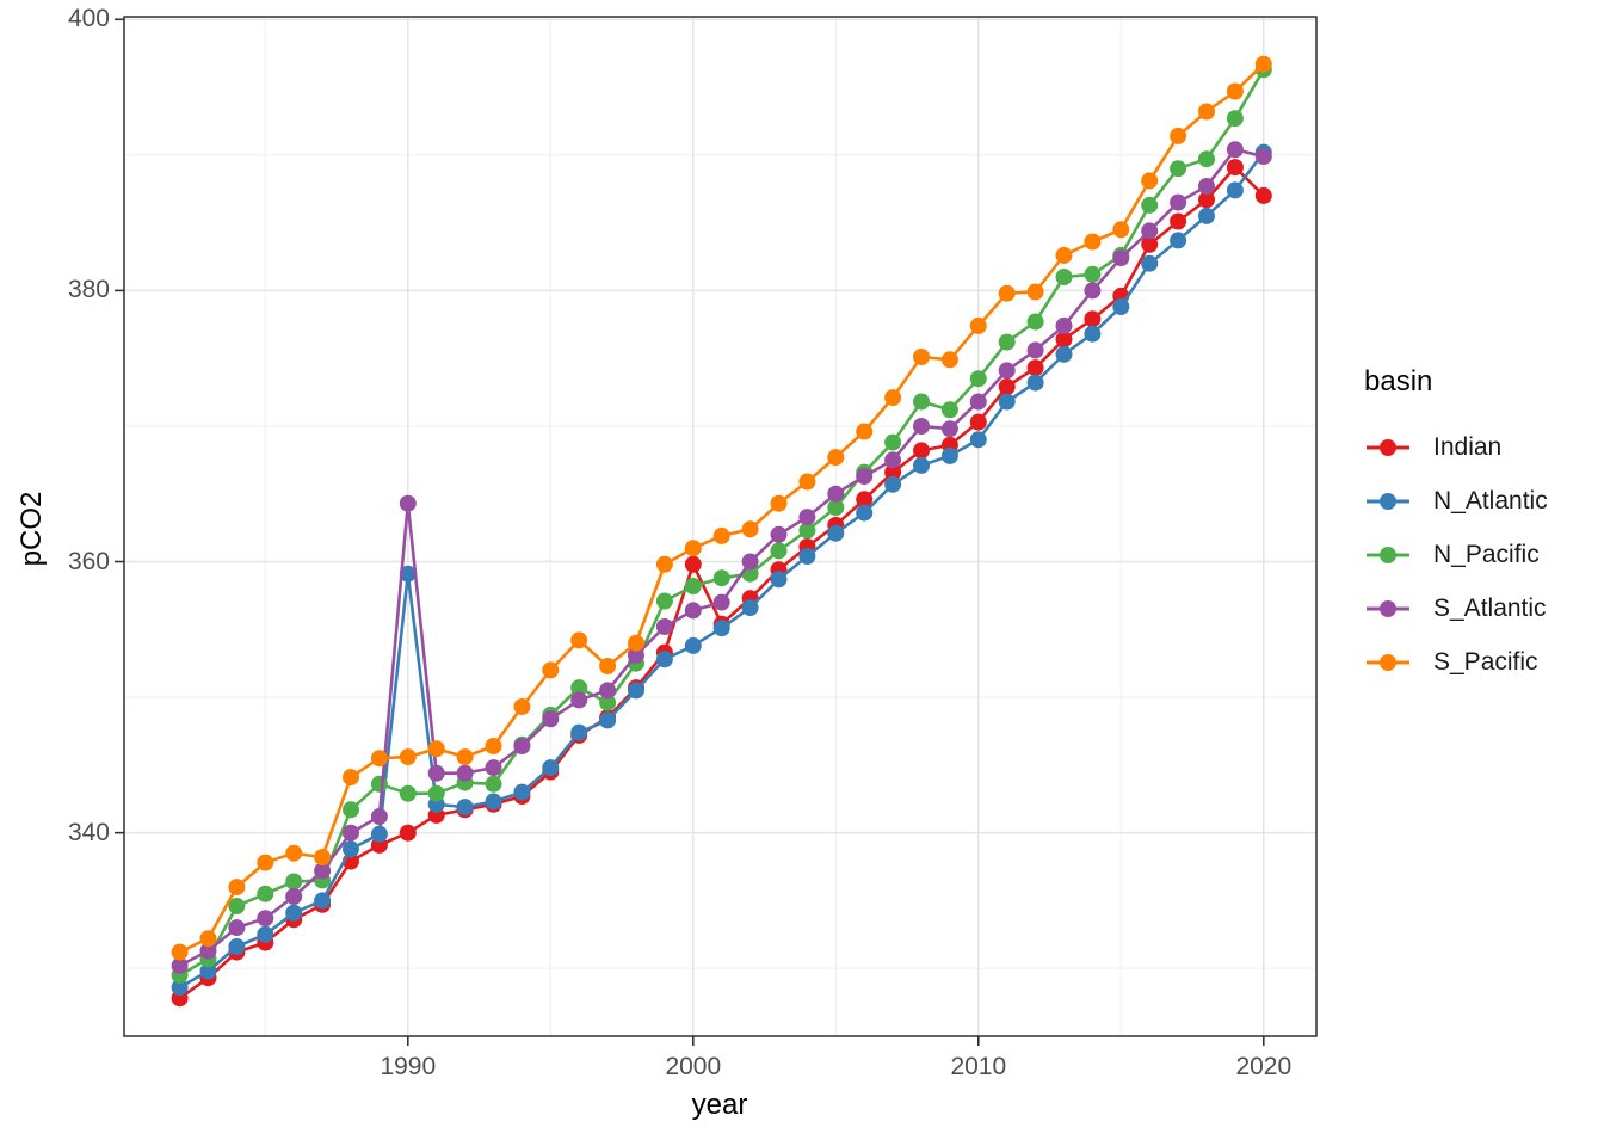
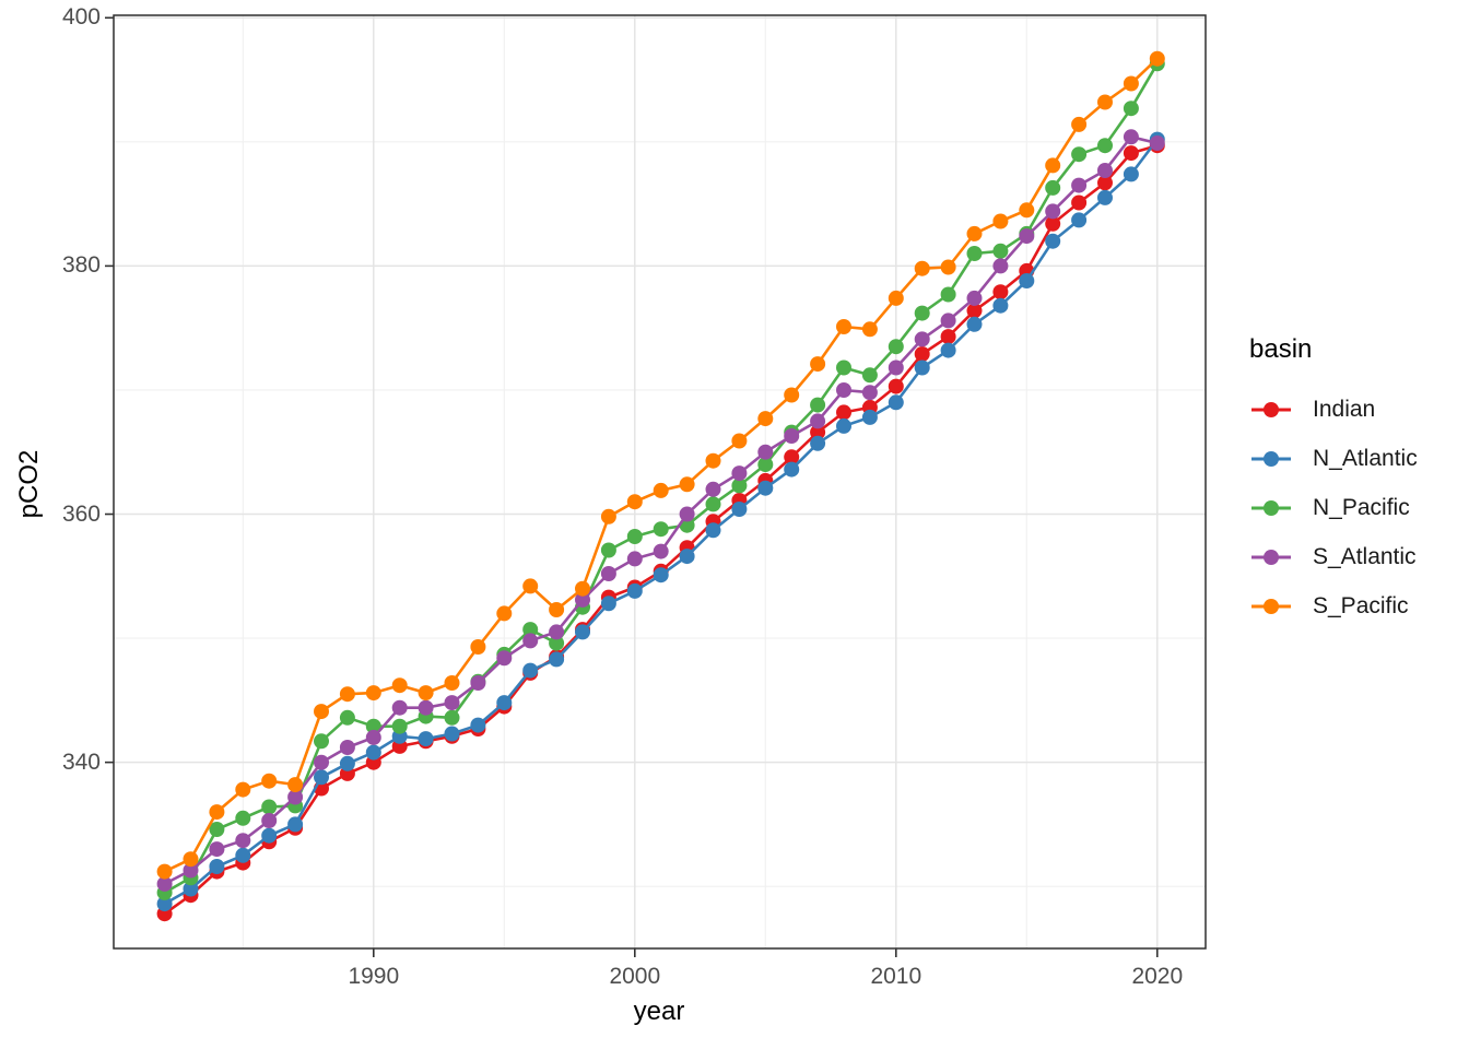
N_Atlantic/1990: 359.1 -> 340.8
S_Atlantic/1990: 364.3 -> 342.0
Indian/2000: 359.8 -> 354.1
Indian/2020: 387.0 -> 389.7
